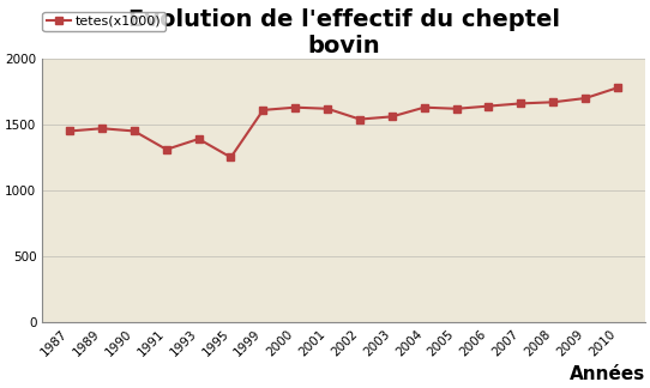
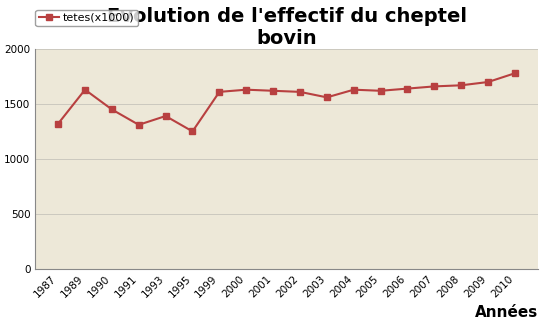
1987: 1450 -> 1320
1989: 1470 -> 1630
2002: 1540 -> 1610
